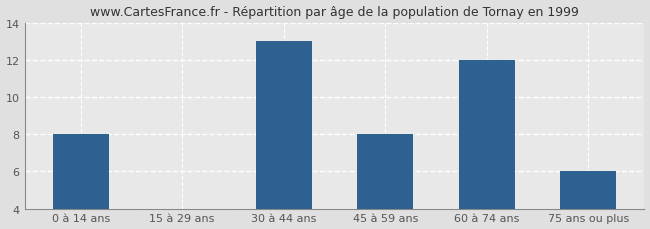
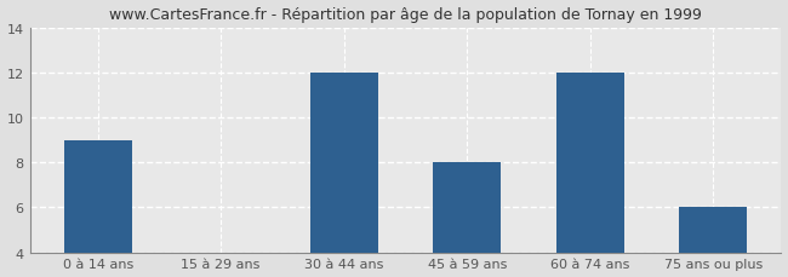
0 à 14 ans: 8 -> 9
30 à 44 ans: 13 -> 12
